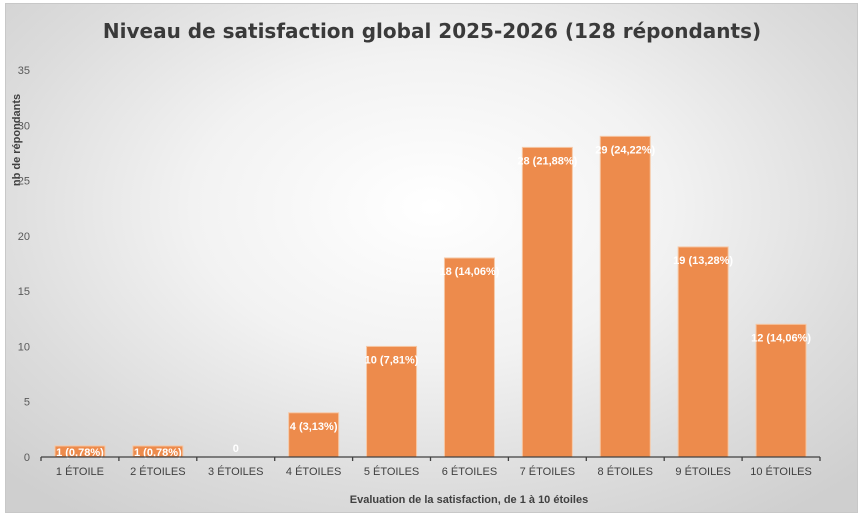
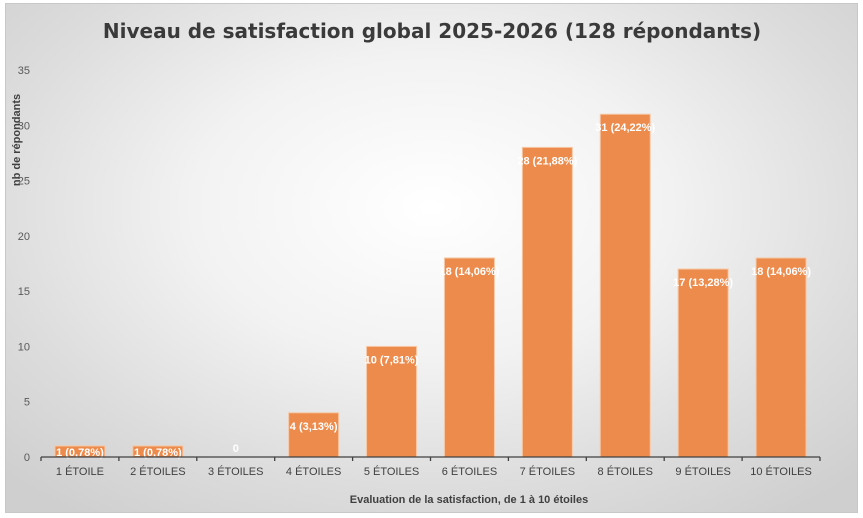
8 ÉTOILES: 29 -> 31
9 ÉTOILES: 19 -> 17
10 ÉTOILES: 12 -> 18
